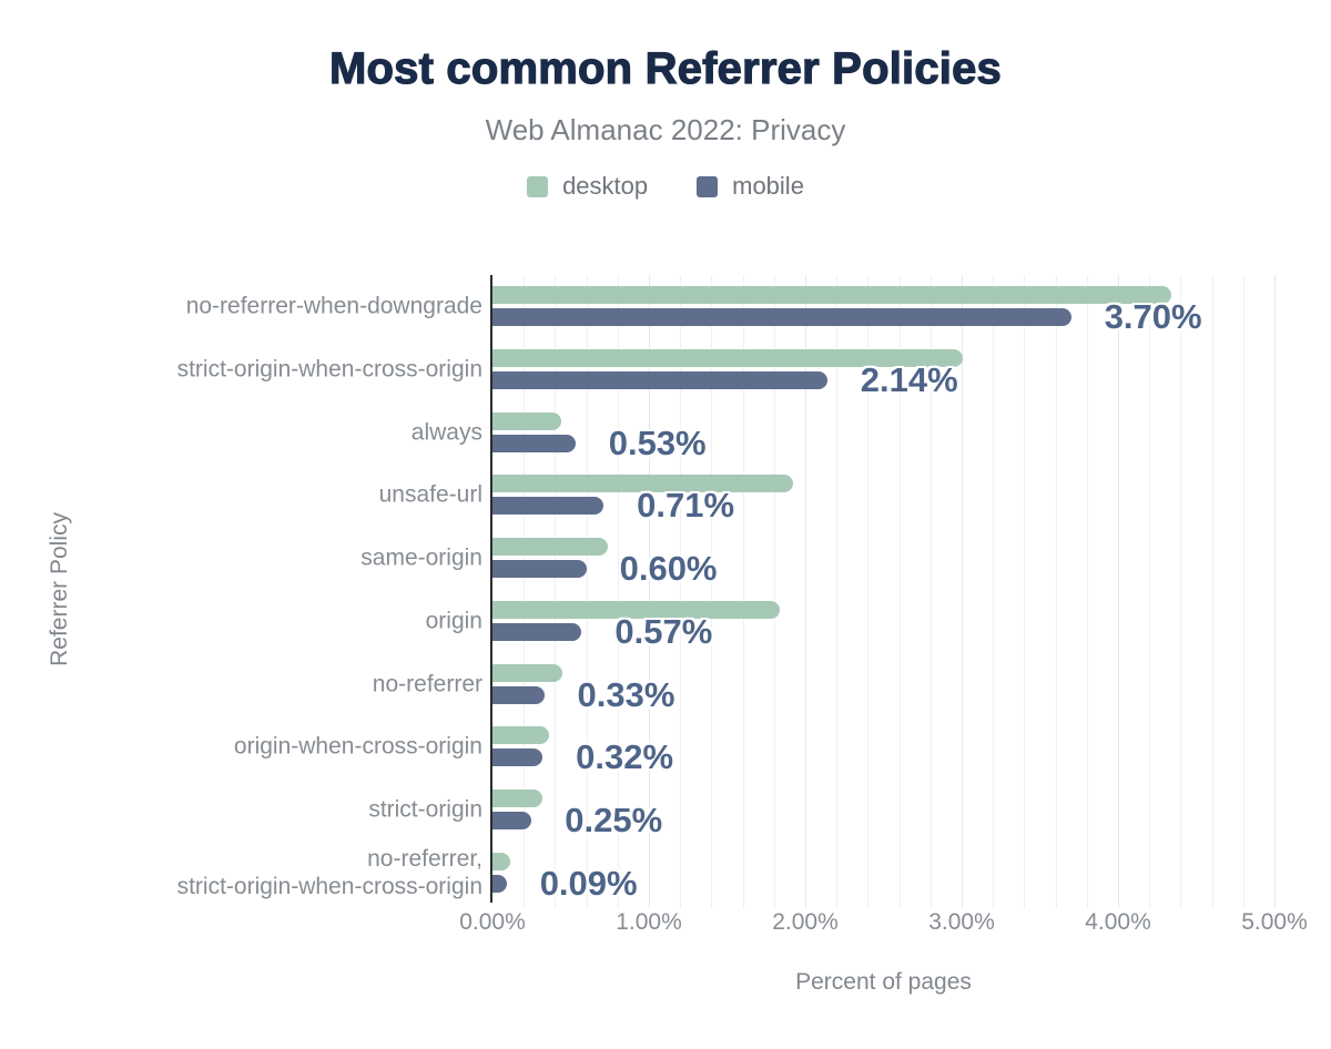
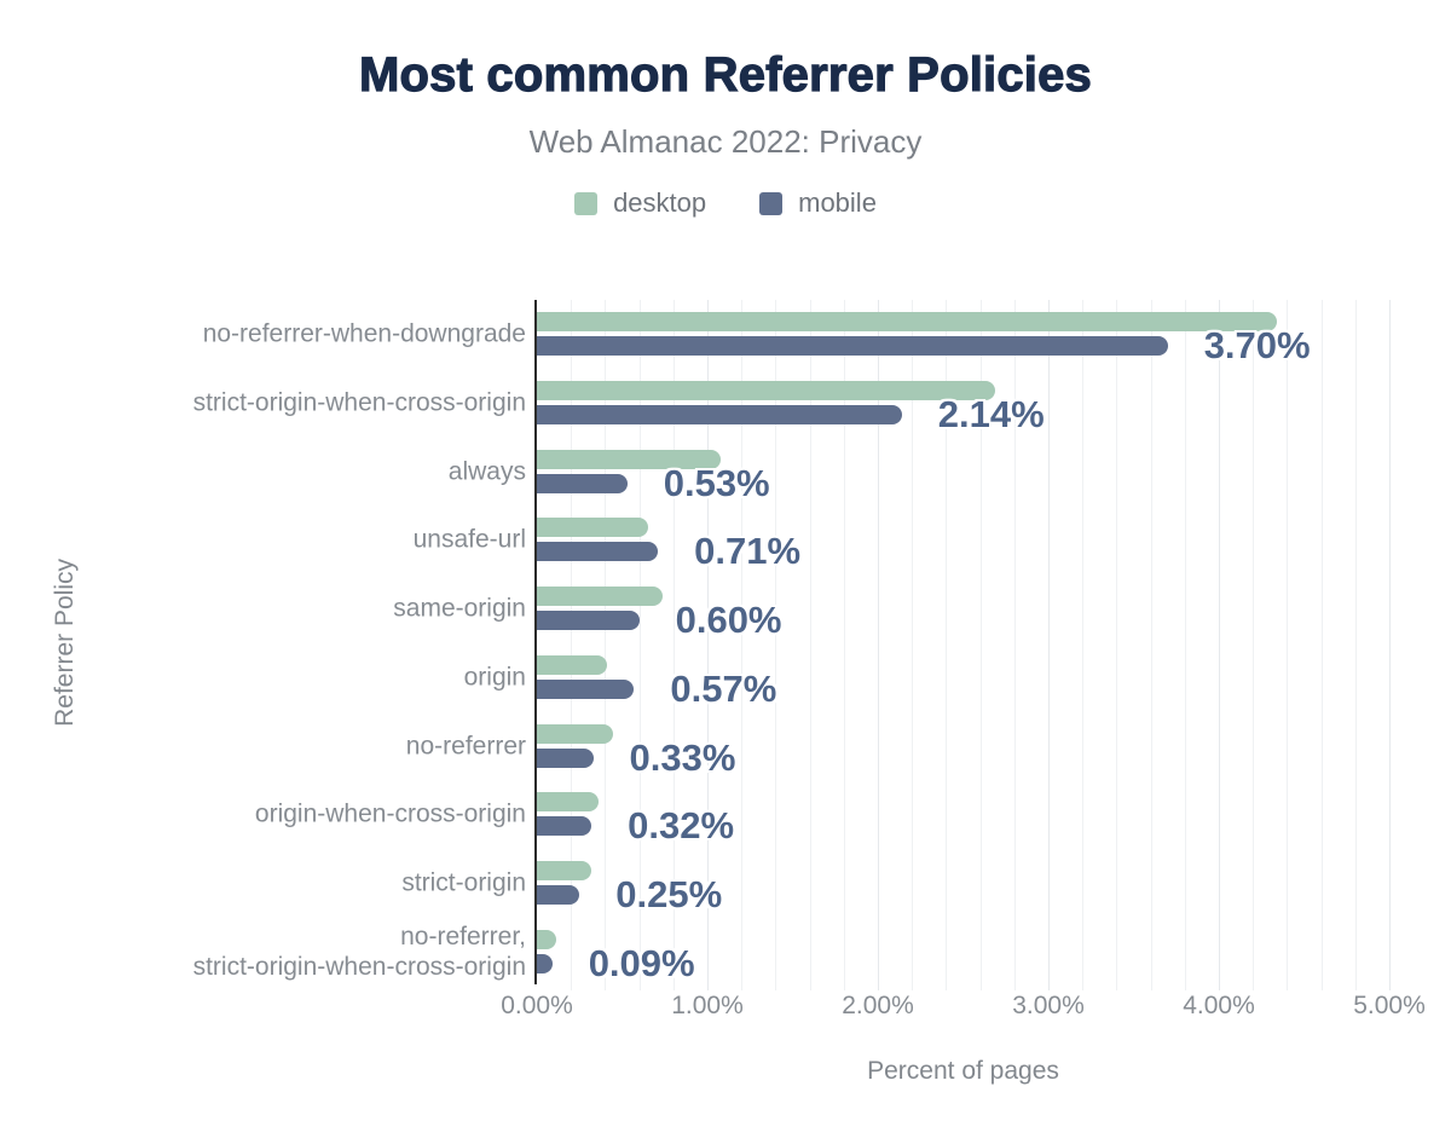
desktop/strict-origin-when-cross-origin: 3.01% -> 2.69%
desktop/always: 0.44% -> 1.08%
desktop/unsafe-url: 1.92% -> 0.65%
desktop/origin: 1.84% -> 0.41%
